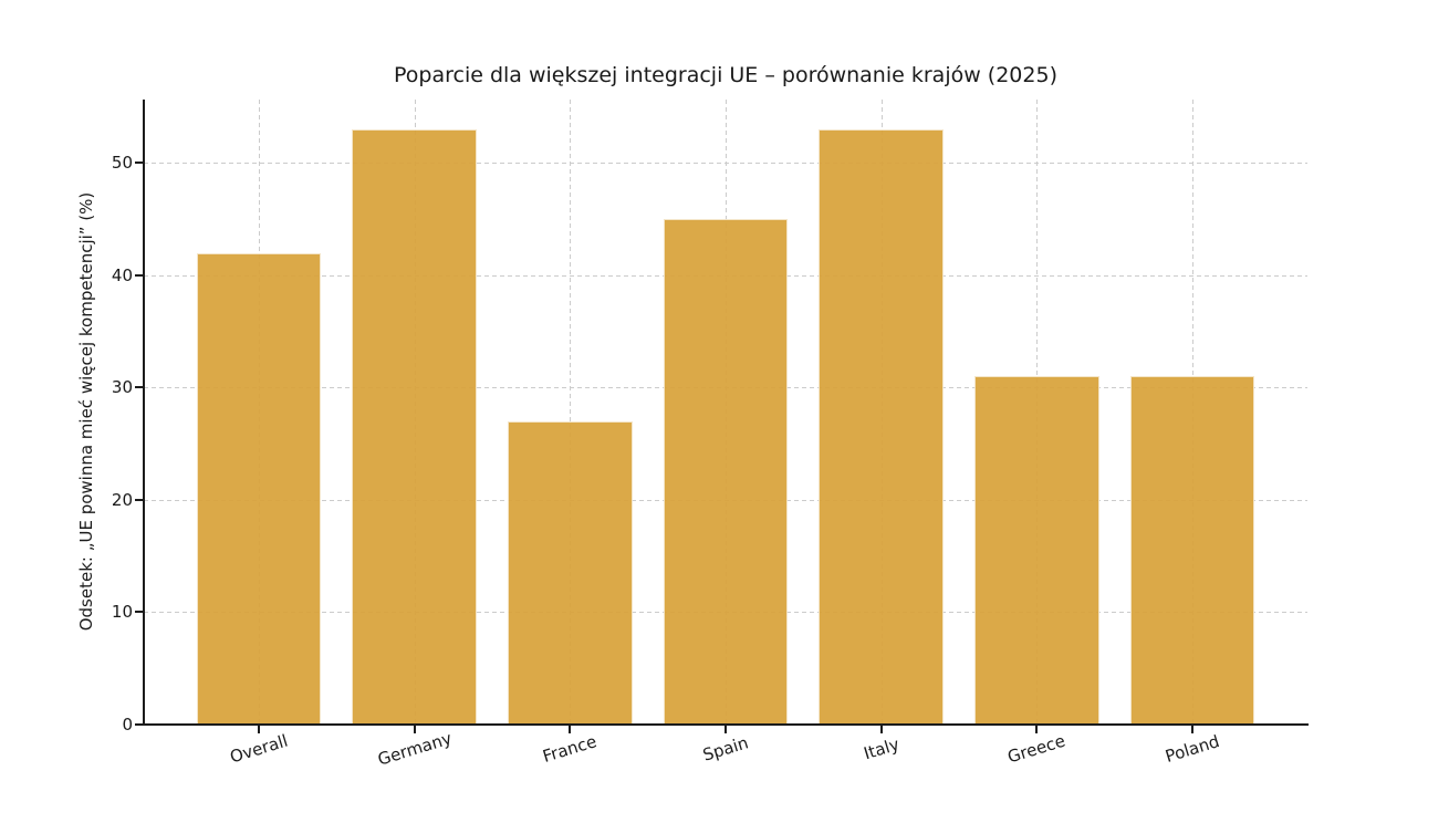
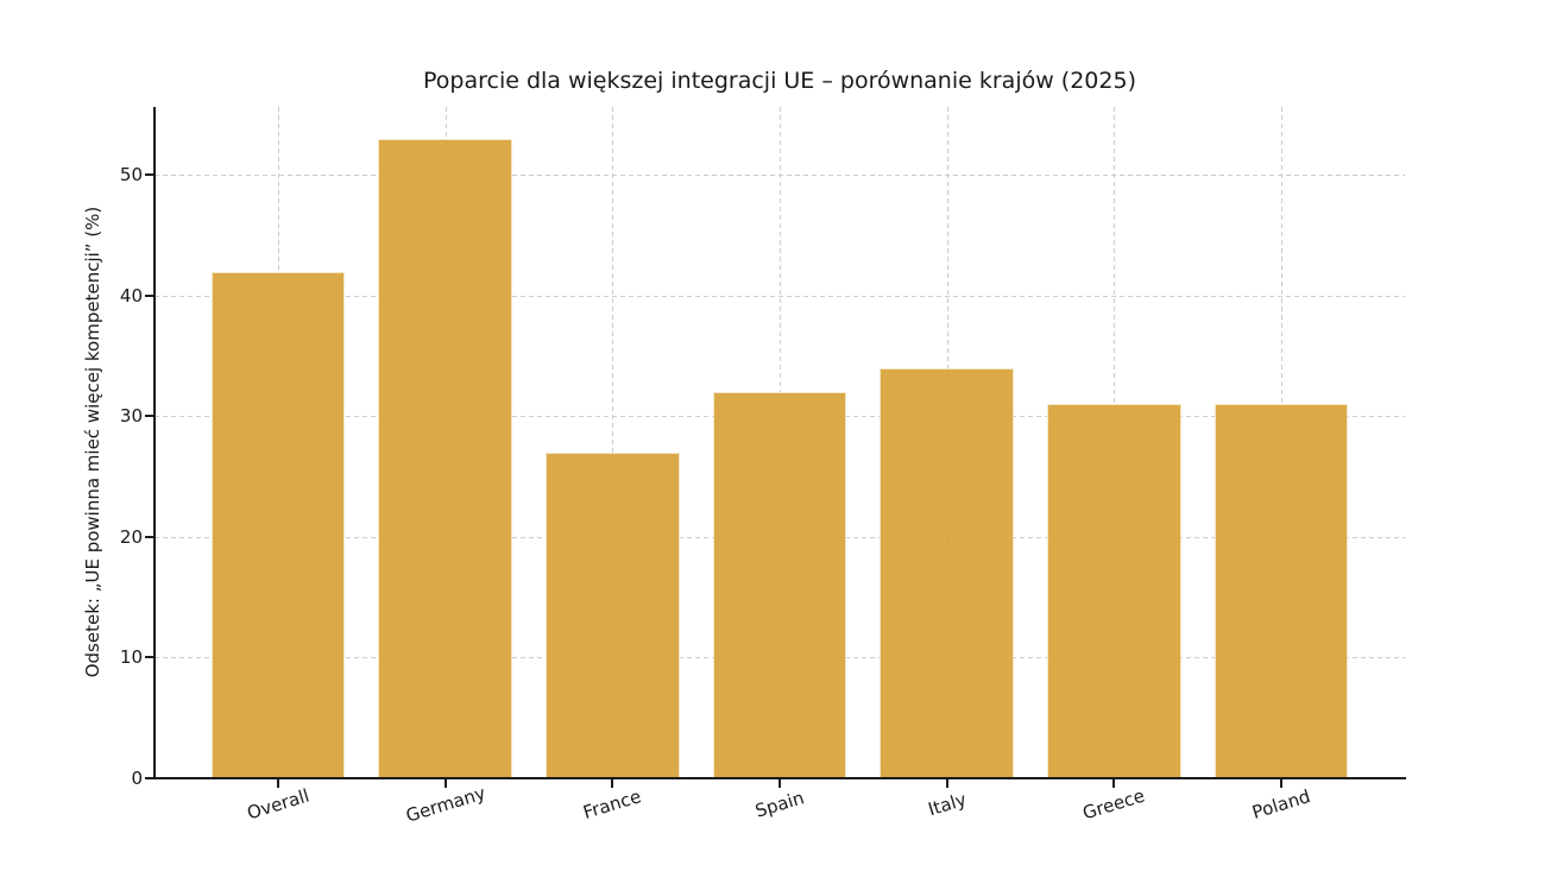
Spain: 45 -> 32
Italy: 53 -> 34
